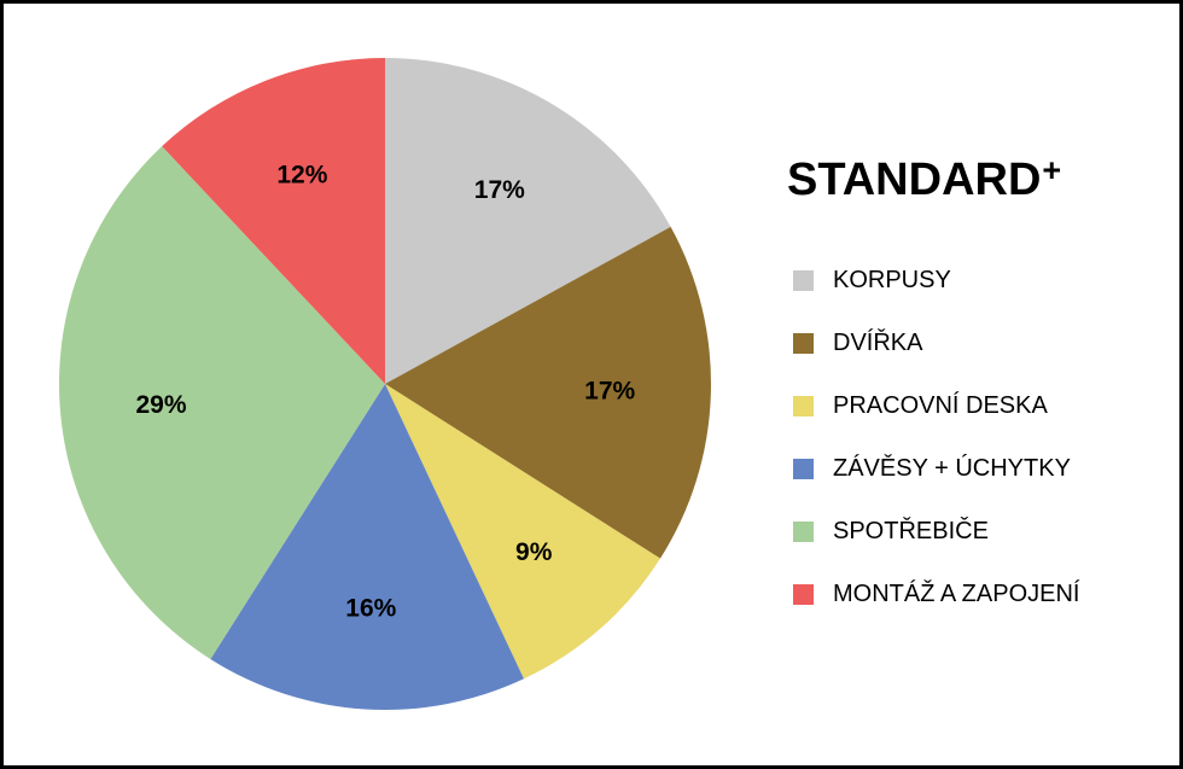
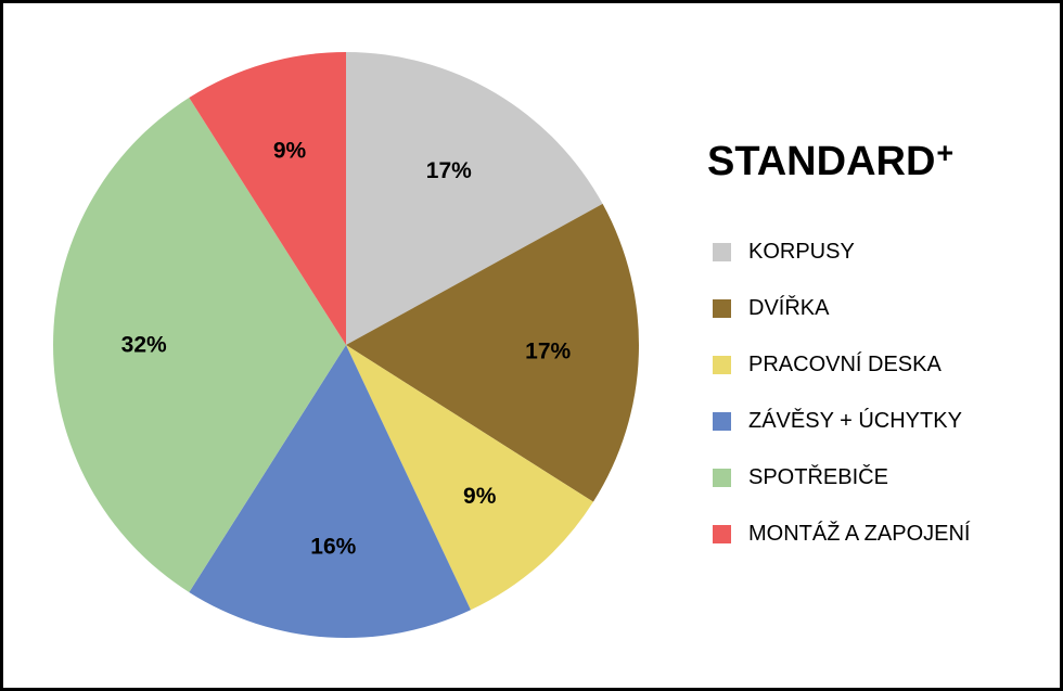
SPOTŘEBIČE: 29% -> 32%
MONTÁŽ A ZAPOJENÍ: 12% -> 9%
